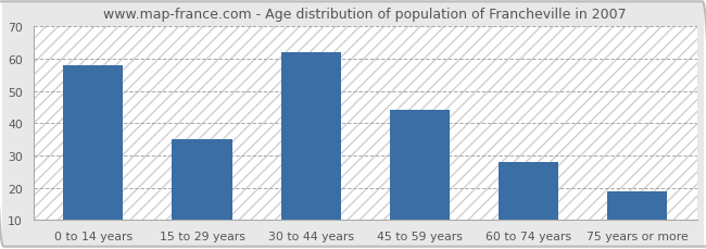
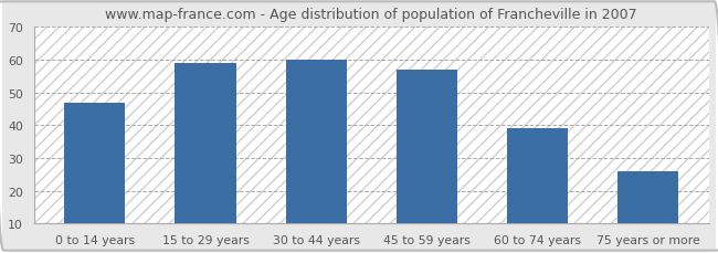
0 to 14 years: 58 -> 47
15 to 29 years: 35 -> 59
30 to 44 years: 62 -> 60
45 to 59 years: 44 -> 57
60 to 74 years: 28 -> 39
75 years or more: 19 -> 26
